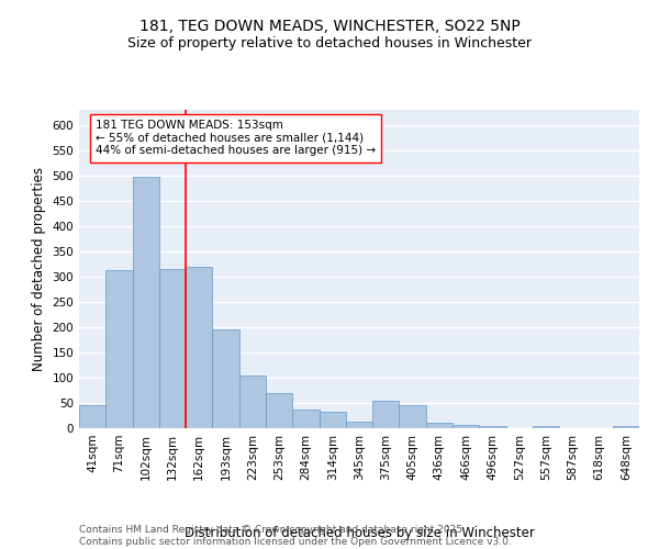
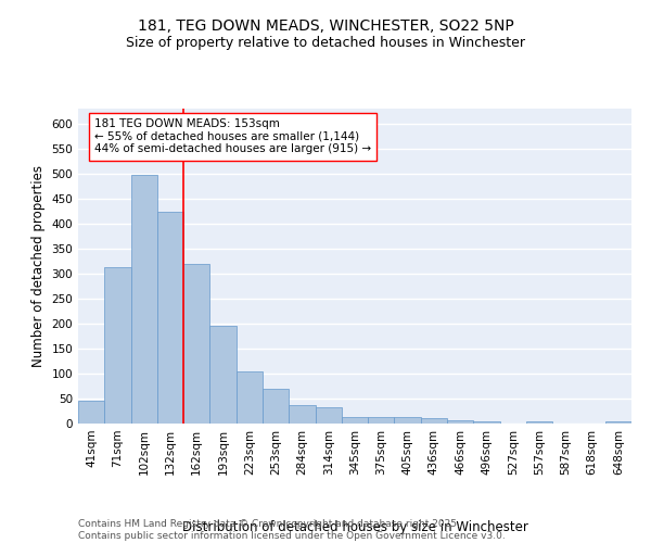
132sqm: 315 -> 424
375sqm: 55 -> 12
405sqm: 45 -> 14
